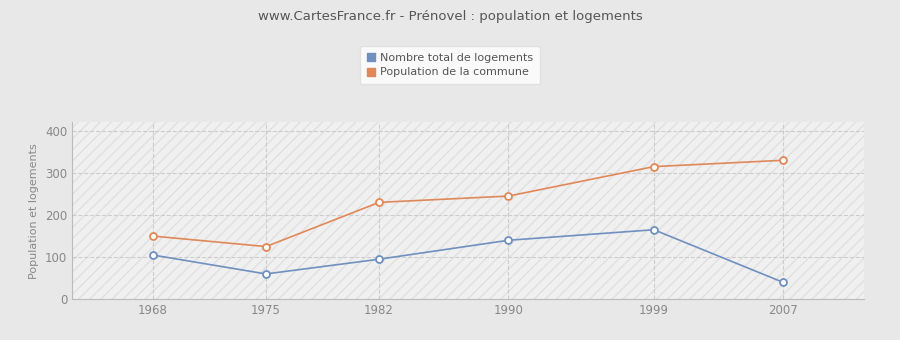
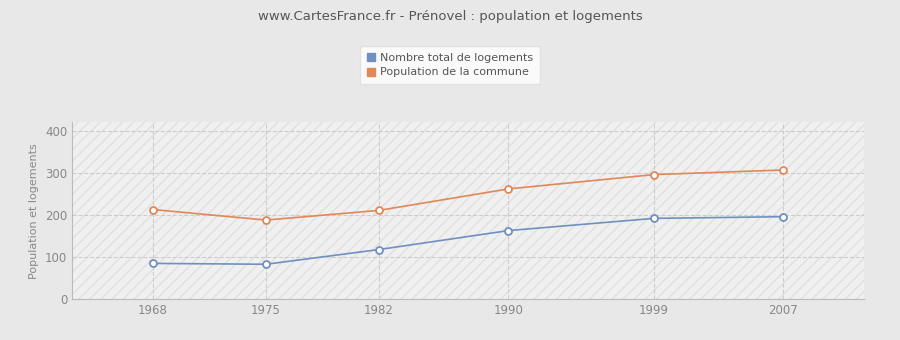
Nombre total de logements/1968: 105 -> 85
Population de la commune/1968: 150 -> 213
Nombre total de logements/1975: 60 -> 83
Population de la commune/1975: 125 -> 188
Nombre total de logements/1982: 95 -> 118
Population de la commune/1982: 230 -> 211
Nombre total de logements/1990: 140 -> 163
Population de la commune/1990: 245 -> 262
Nombre total de logements/1999: 165 -> 192
Population de la commune/1999: 315 -> 296
Nombre total de logements/2007: 40 -> 196
Population de la commune/2007: 330 -> 307
